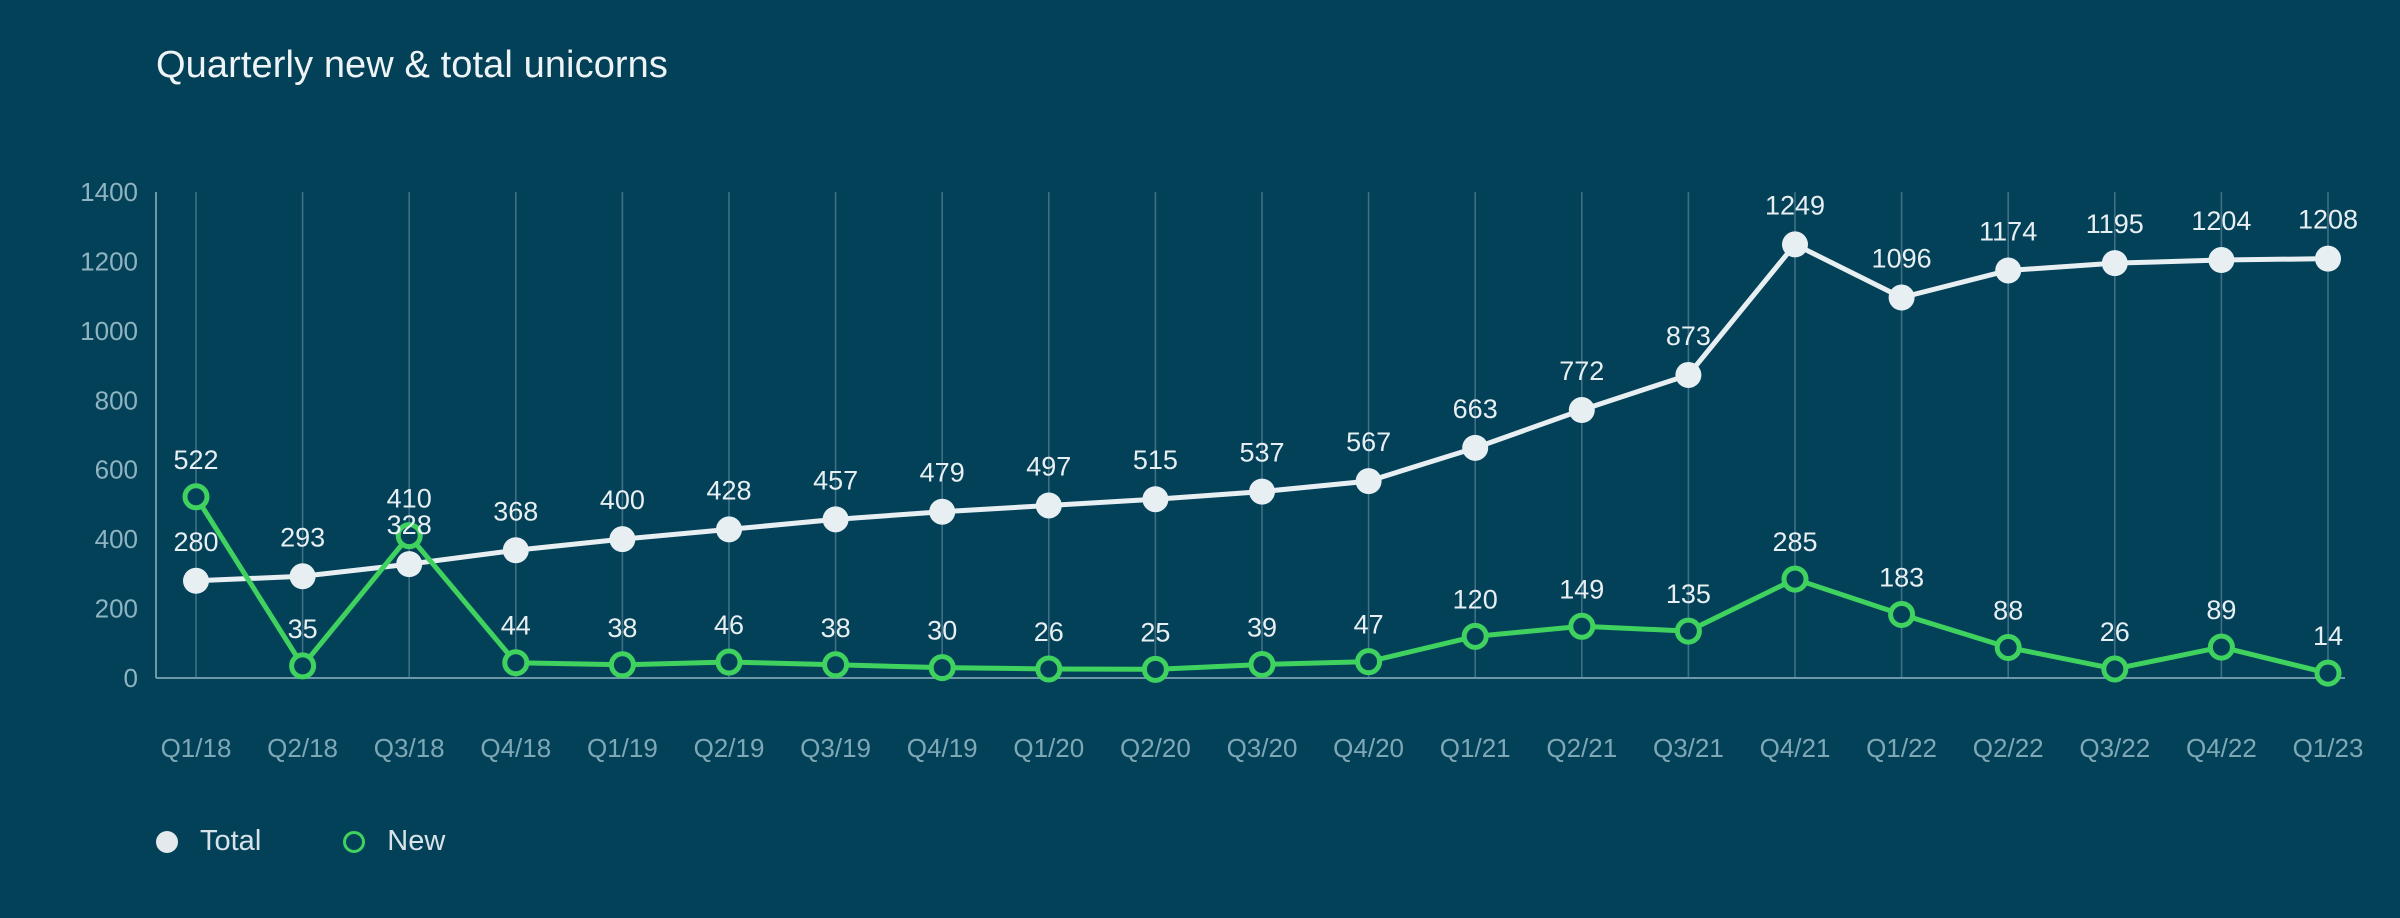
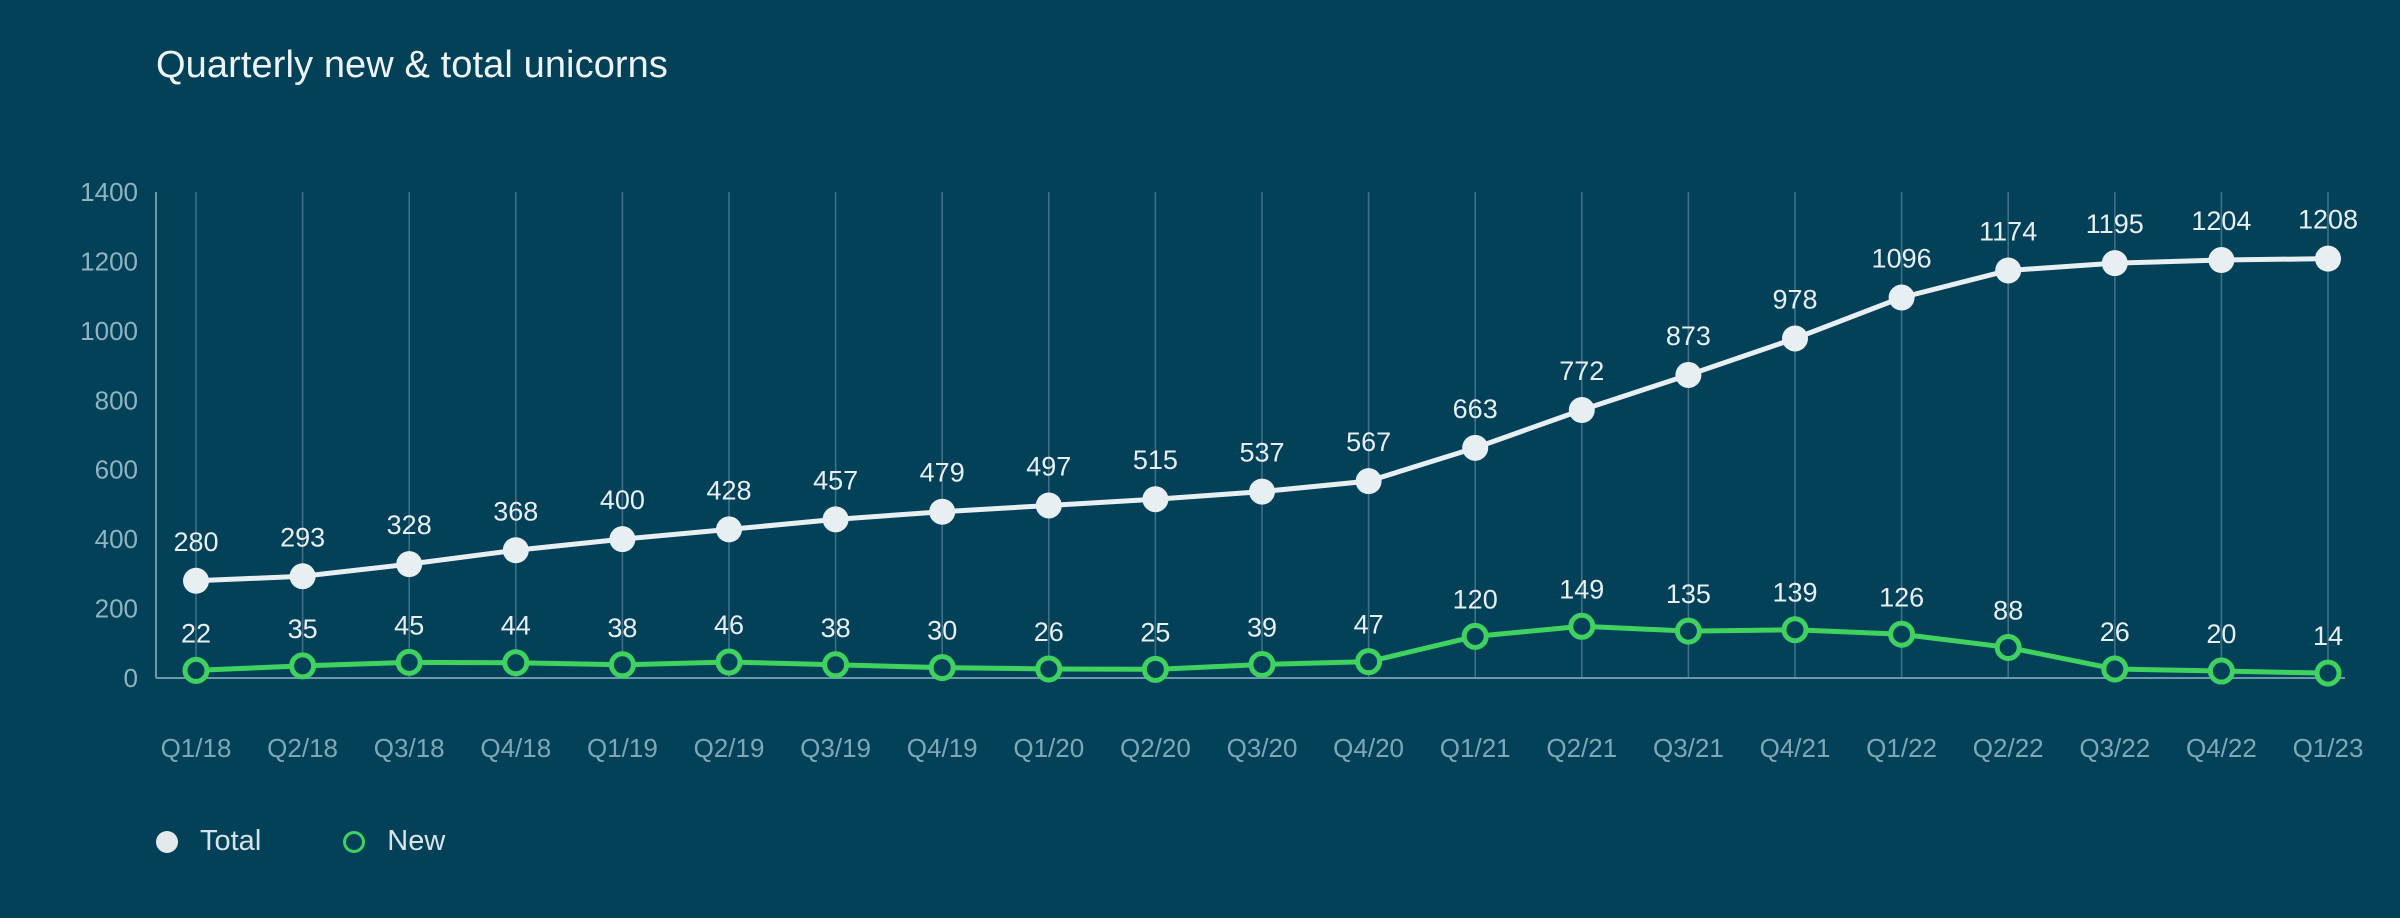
New/Q1/18: 522 -> 22
New/Q3/18: 410 -> 45
Total/Q4/21: 1249 -> 978
New/Q4/21: 285 -> 139
New/Q1/22: 183 -> 126
New/Q4/22: 89 -> 20
